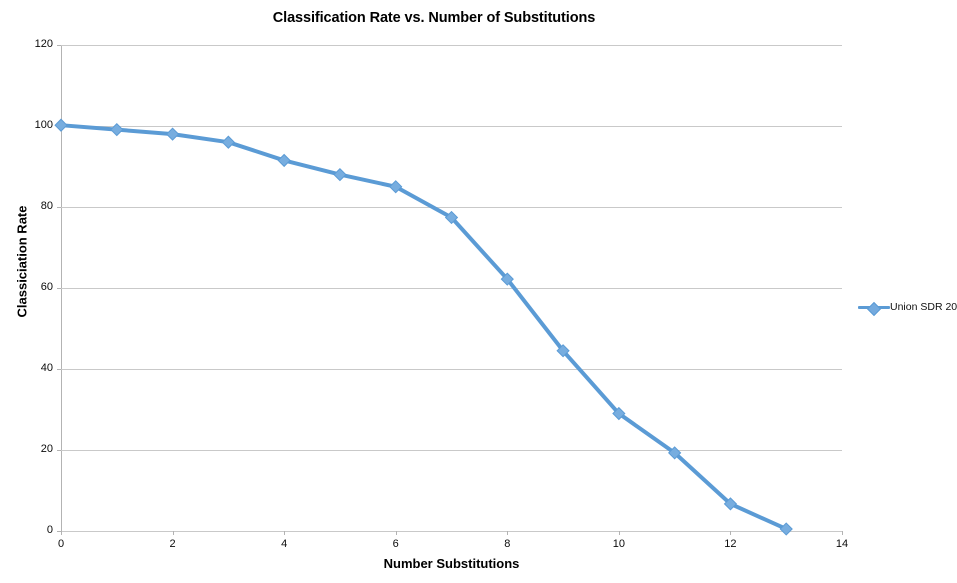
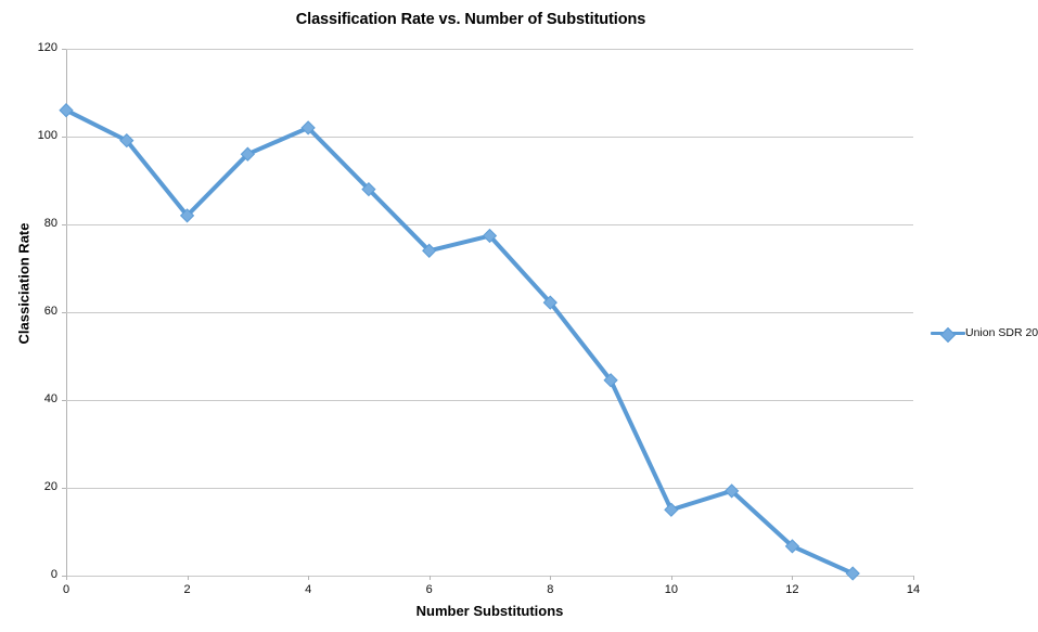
0: 100 -> 106
2: 98 -> 82
4: 92 -> 102
6: 85 -> 74
10: 29 -> 15
